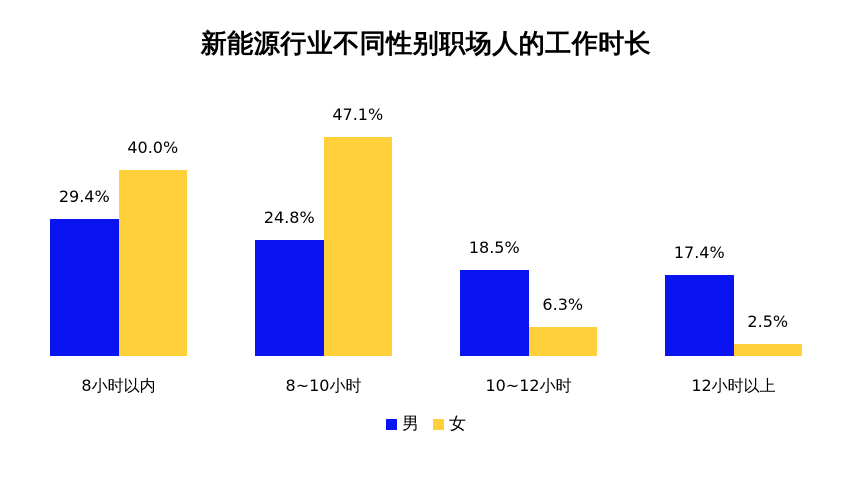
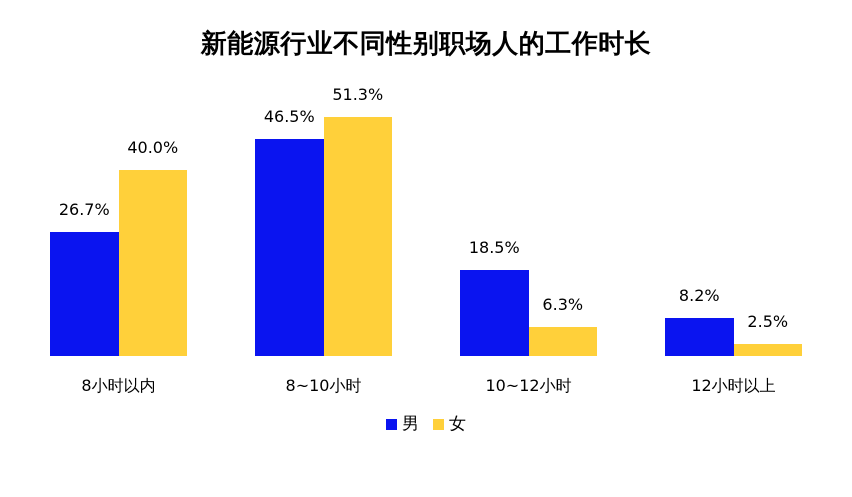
男/8小时以内: 29.4% -> 26.7%
男/8~10小时: 24.8% -> 46.5%
女/8~10小时: 47.1% -> 51.3%
男/12小时以上: 17.4% -> 8.2%
